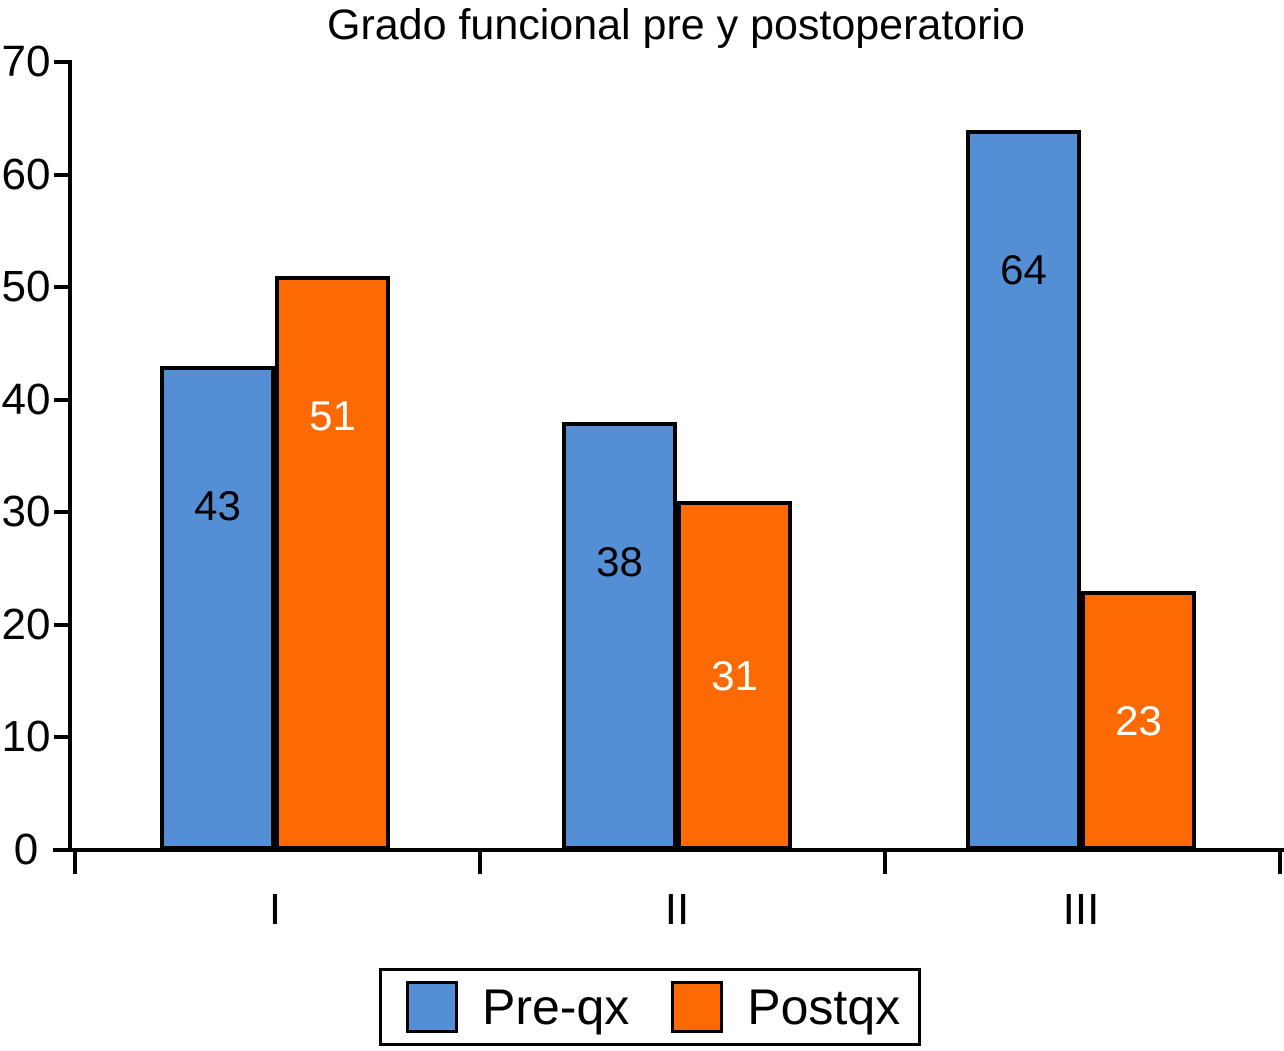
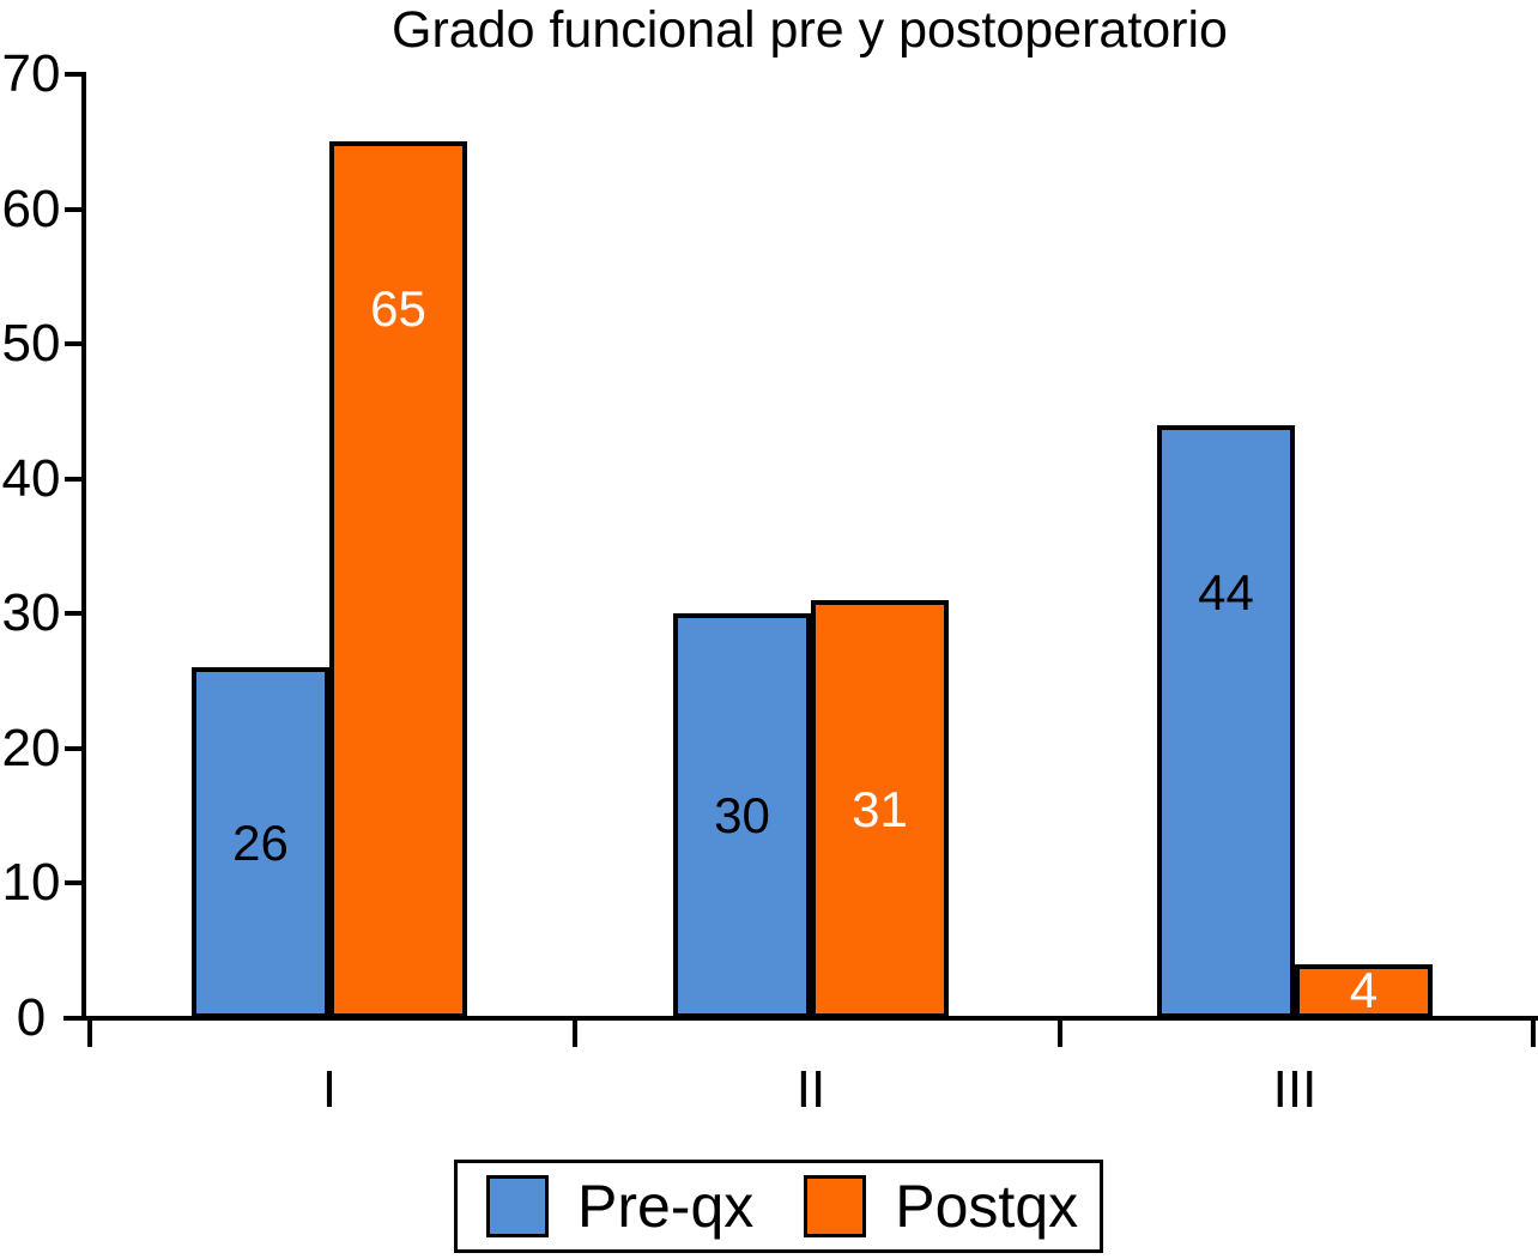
Pre-qx/I: 43 -> 26
Postqx/I: 51 -> 65
Pre-qx/II: 38 -> 30
Pre-qx/III: 64 -> 44
Postqx/III: 23 -> 4
